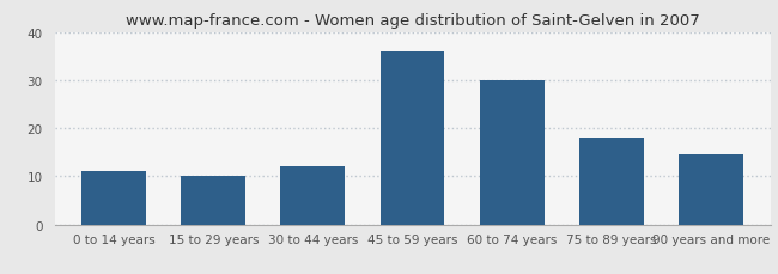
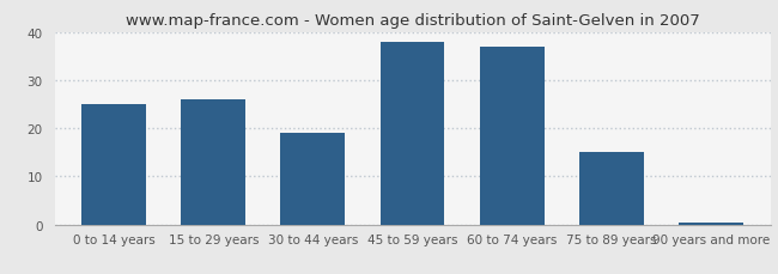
0 to 14 years: 11.0 -> 25.0
15 to 29 years: 10.0 -> 26.0
30 to 44 years: 12.0 -> 19.0
45 to 59 years: 36.0 -> 38.0
60 to 74 years: 30.0 -> 37.0
75 to 89 years: 18.0 -> 15.0
90 years and more: 14.5 -> 0.5
